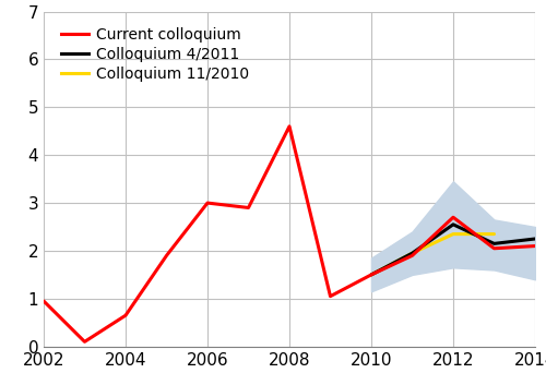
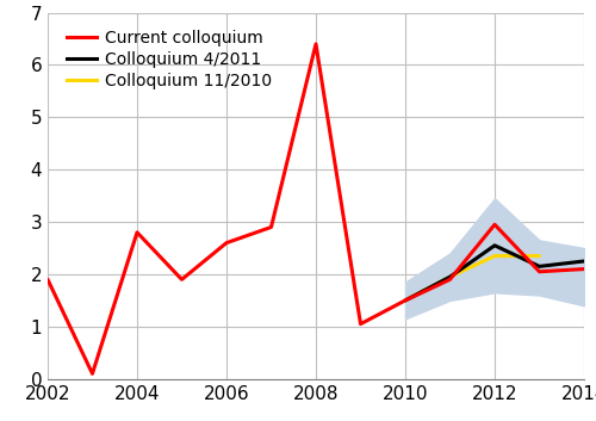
Current colloquium/2002: 0.95 -> 1.90
Current colloquium/2004: 0.65 -> 2.80
Current colloquium/2006: 3.00 -> 2.60
Current colloquium/2008: 4.60 -> 6.40
Current colloquium/2012: 2.70 -> 2.95
